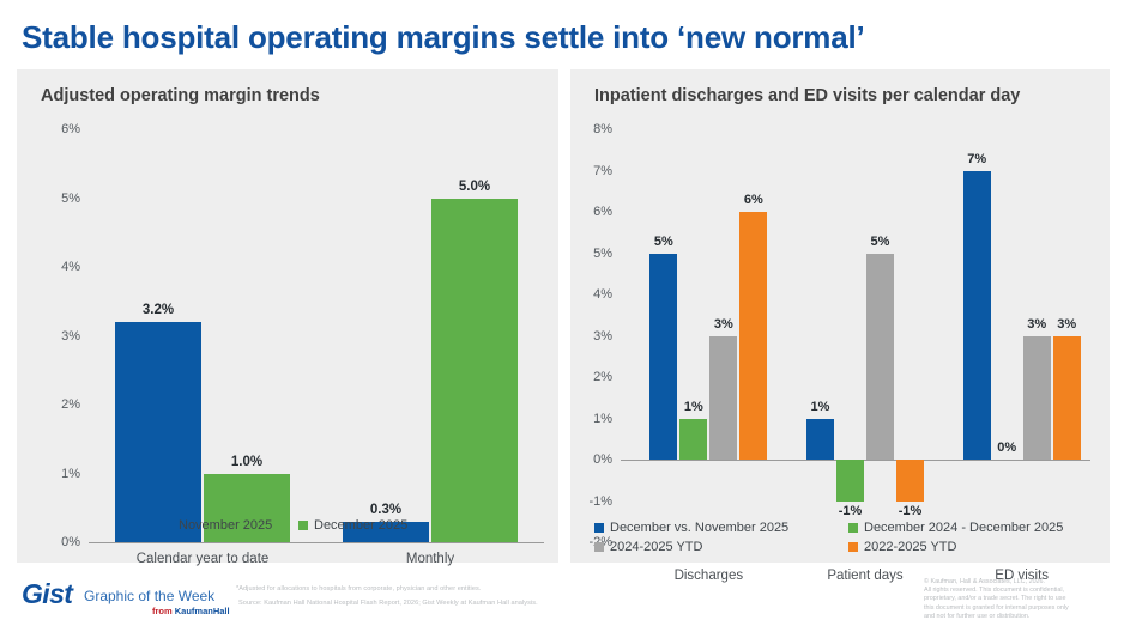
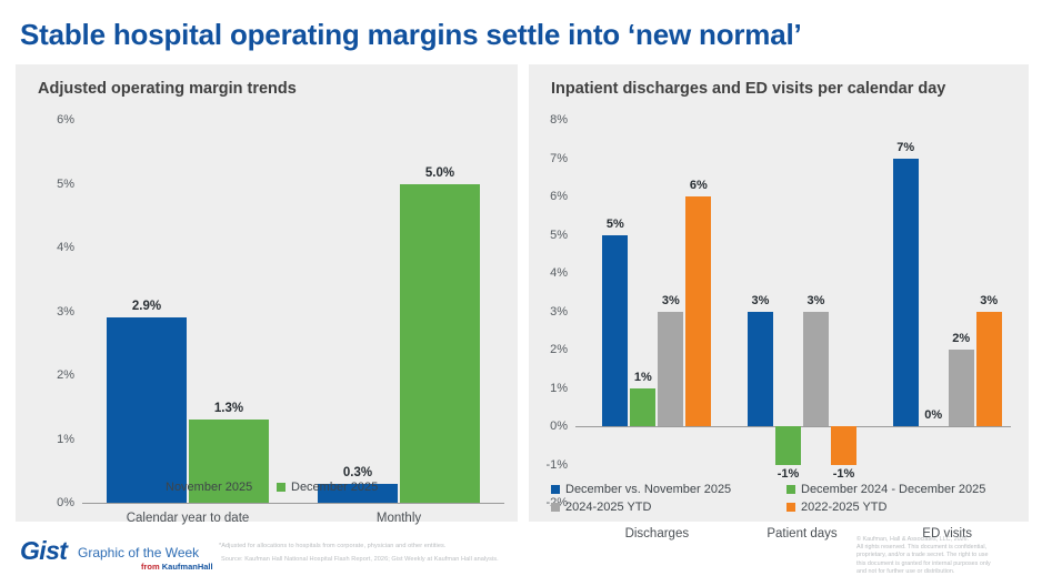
Adjusted operating margin trends/November 2025/Calendar year to date: 3.2% -> 2.9%
Adjusted operating margin trends/December 2025/Calendar year to date: 1.0% -> 1.3%
Inpatient discharges and ED visits per calendar day/December vs. November 2025/Patient days: 1% -> 3%
Inpatient discharges and ED visits per calendar day/2024-2025 YTD/Patient days: 5% -> 3%
Inpatient discharges and ED visits per calendar day/2024-2025 YTD/ED visits: 3% -> 2%
